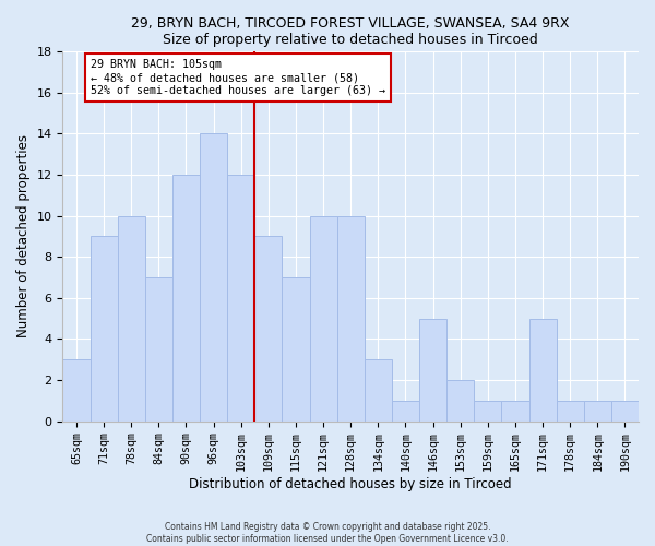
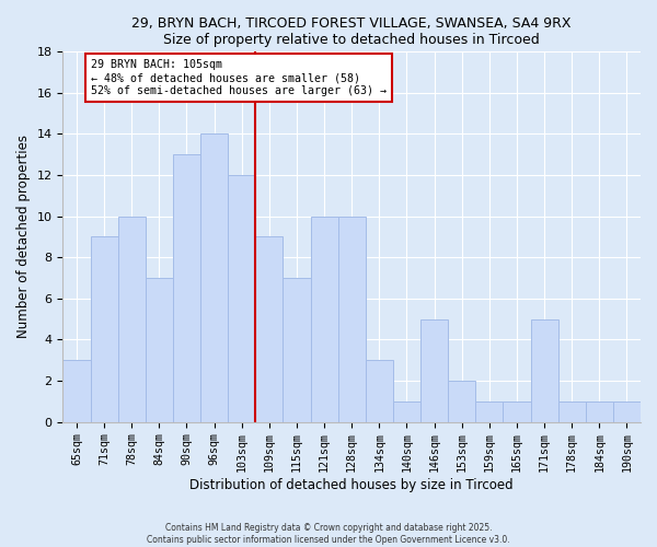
90sqm: 12 -> 13
